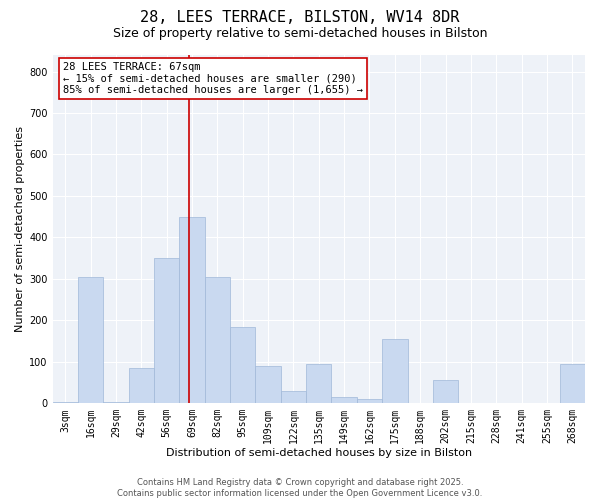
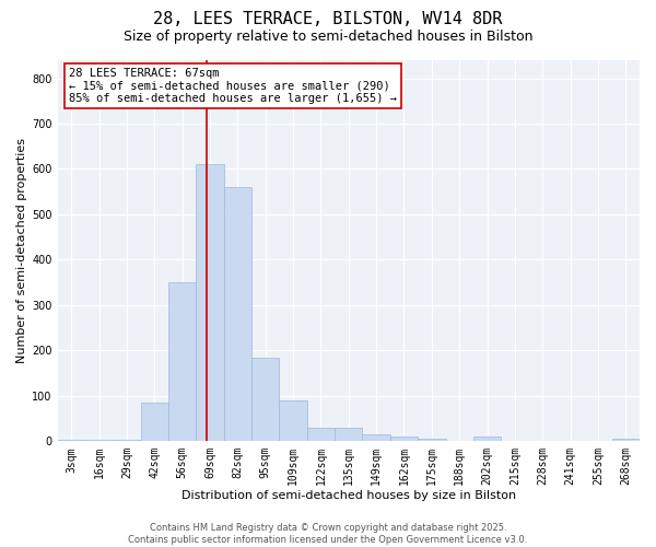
16sqm: 305 -> 4
69sqm: 450 -> 610
82sqm: 305 -> 560
135sqm: 95 -> 30
175sqm: 155 -> 5
202sqm: 55 -> 10
268sqm: 95 -> 5
